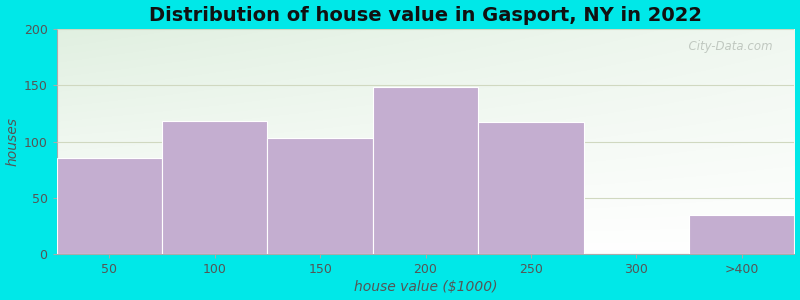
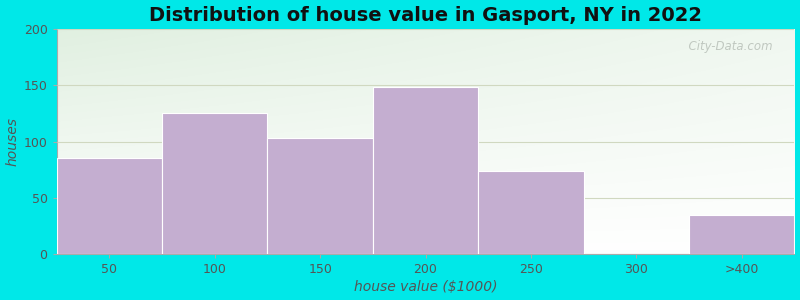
100: 118 -> 125
250: 117 -> 74
